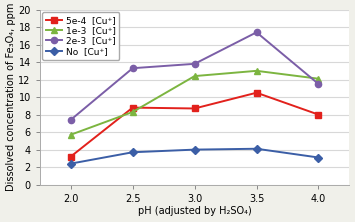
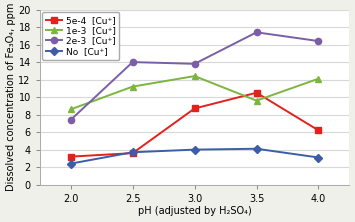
1e-3 [Cu⁺]/2.0: 5.7 -> 8.6
5e-4 [Cu⁺]/2.5: 8.8 -> 3.6
1e-3 [Cu⁺]/2.5: 8.3 -> 11.2
2e-3 [Cu⁺]/2.5: 13.3 -> 14.0
1e-3 [Cu⁺]/3.5: 13.0 -> 9.6
5e-4 [Cu⁺]/4.0: 8.0 -> 6.2
2e-3 [Cu⁺]/4.0: 11.5 -> 16.4
